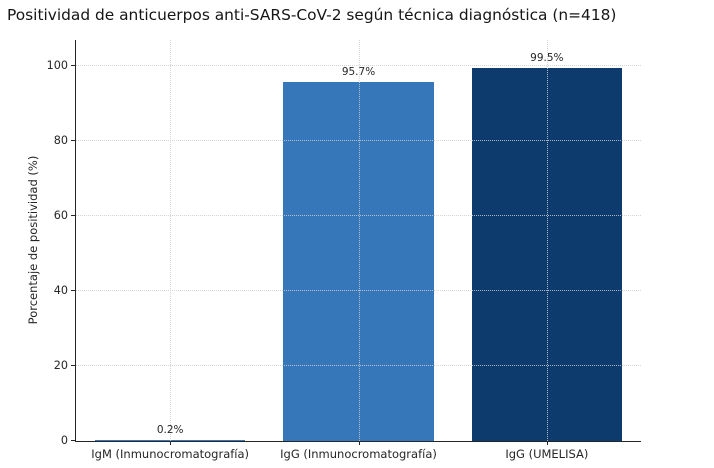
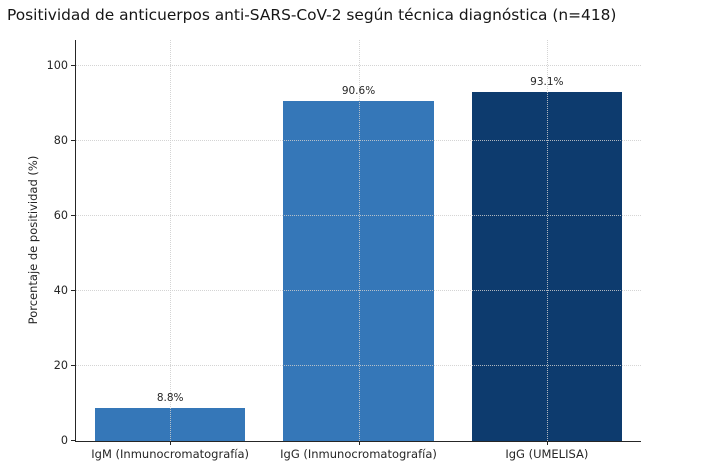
IgM (Inmunocromatografía): 0.2% -> 8.8%
IgG (Inmunocromatografía): 95.7% -> 90.6%
IgG (UMELISA): 99.5% -> 93.1%
